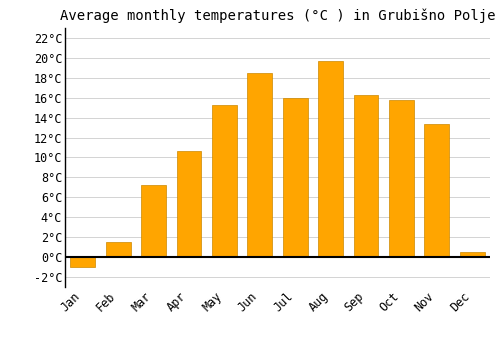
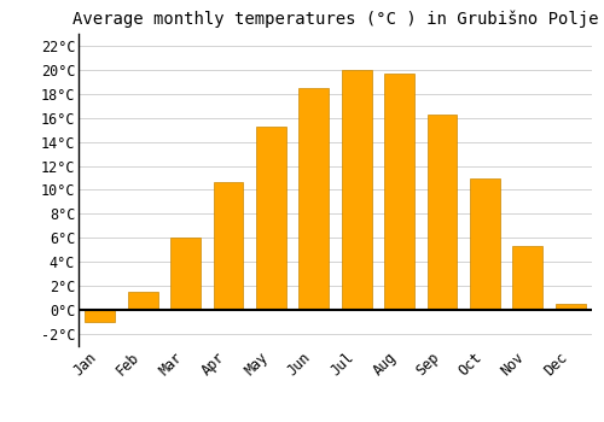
Mar: 7.2°C -> 6.0°C
Jul: 16.0°C -> 20.0°C
Oct: 15.8°C -> 11.0°C
Nov: 13.4°C -> 5.3°C
